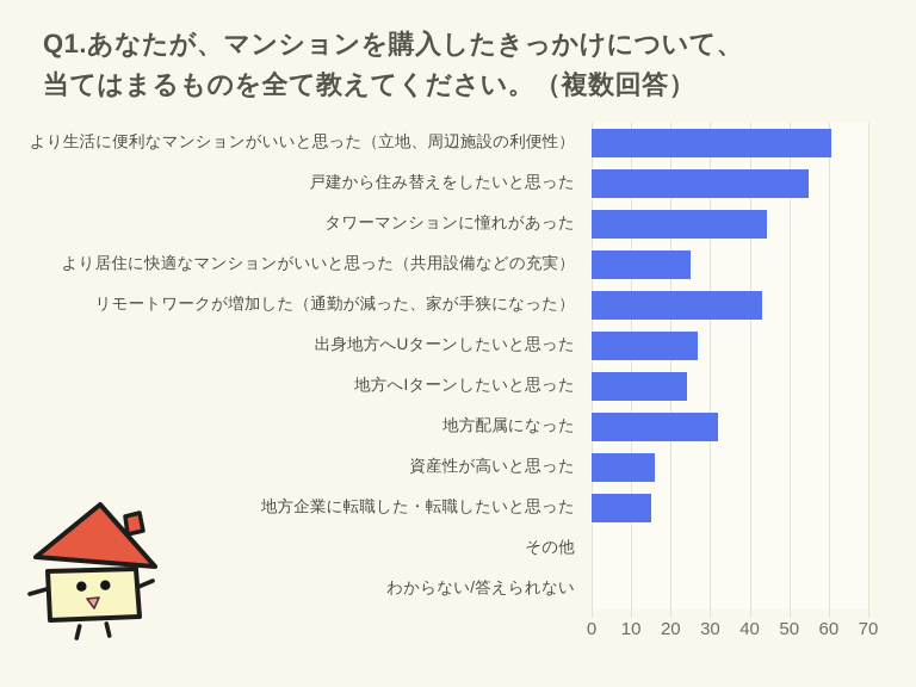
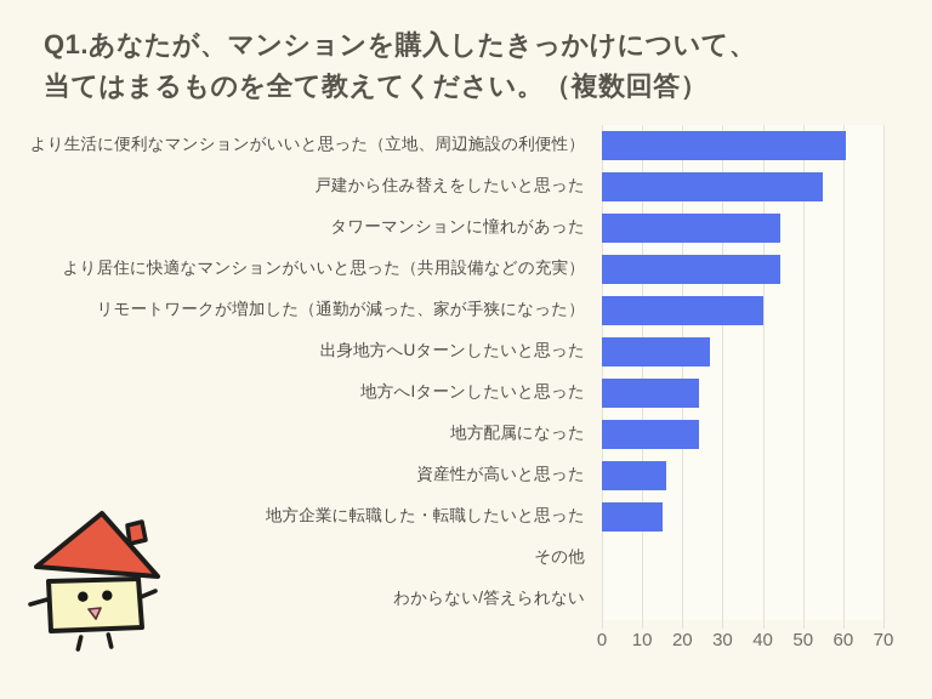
より居住に快適なマンションがいいと思った（共用設備などの充実）: 25 -> 44
リモートワークが増加した（通勤が減った、家が手狭になった）: 43 -> 40
地方配属になった: 32 -> 24
